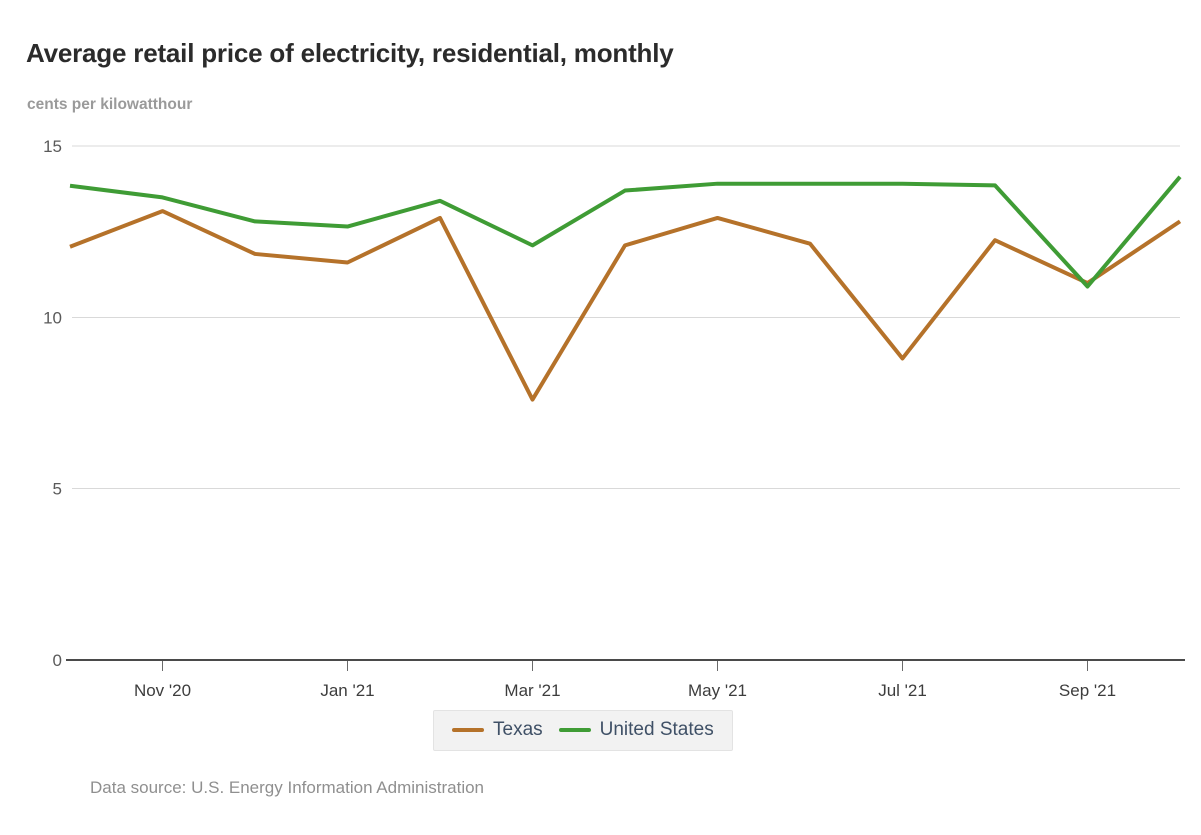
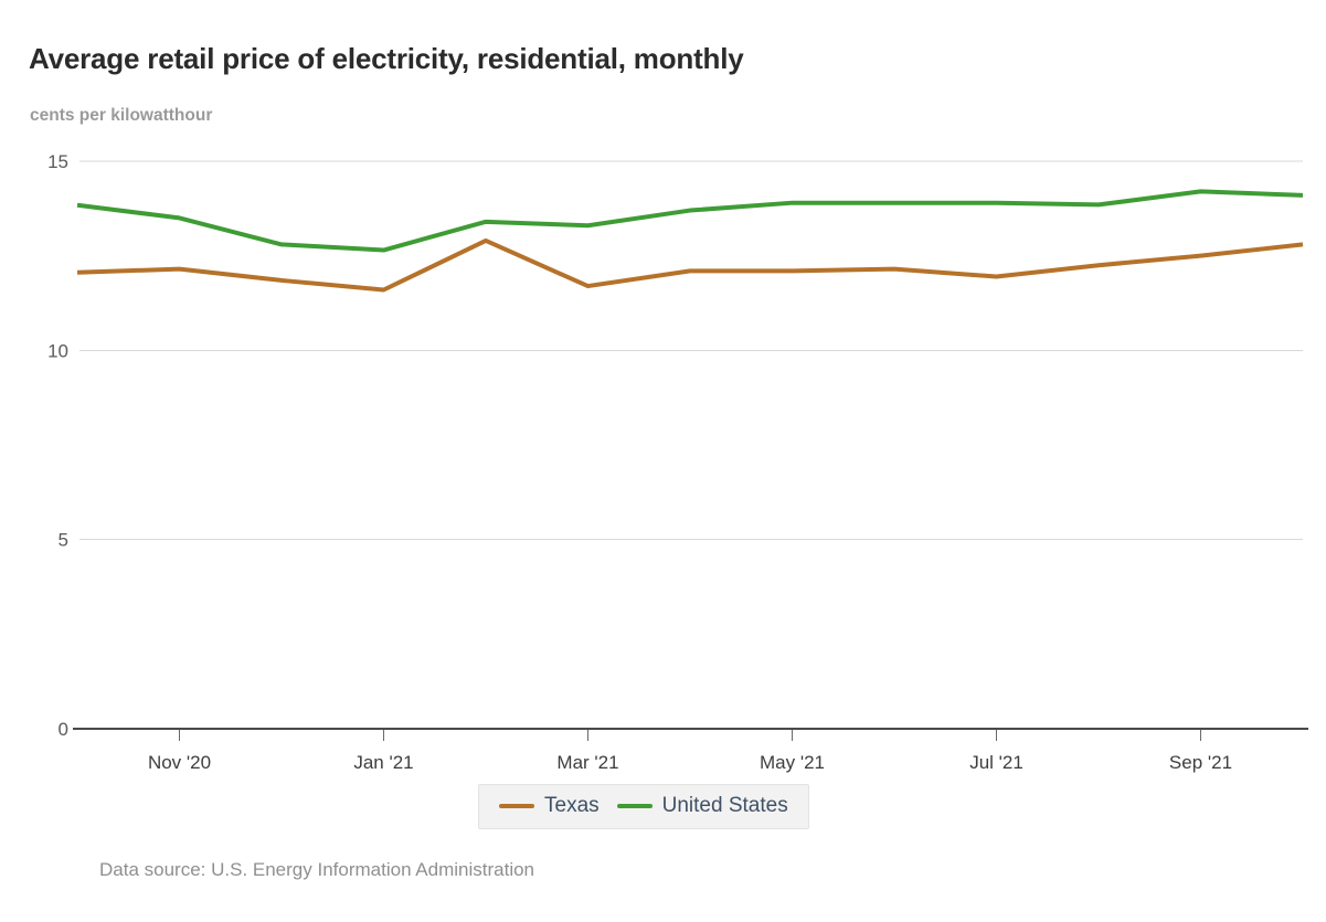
Texas/Nov '20: 13.1 -> 12.2
Texas/Mar '21: 7.6 -> 11.7
United States/Mar '21: 12.1 -> 13.3
Texas/May '21: 12.9 -> 12.1
Texas/Jul '21: 8.8 -> 11.9
Texas/Sep '21: 11.0 -> 12.5
United States/Sep '21: 10.9 -> 14.2
